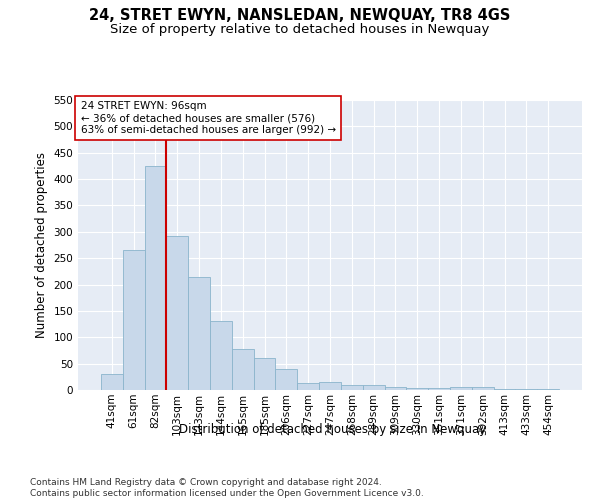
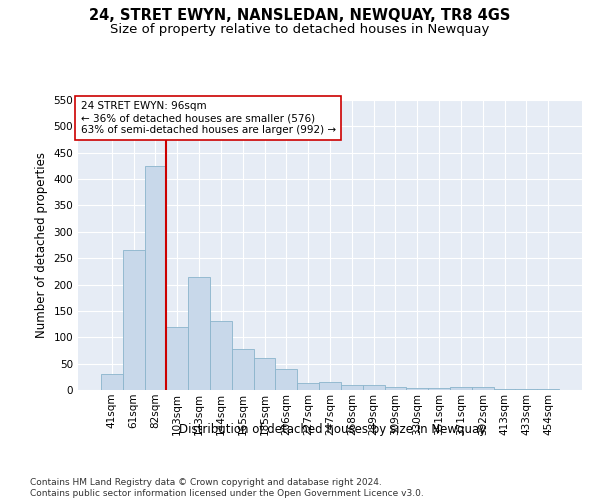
103sqm: 292 -> 120
